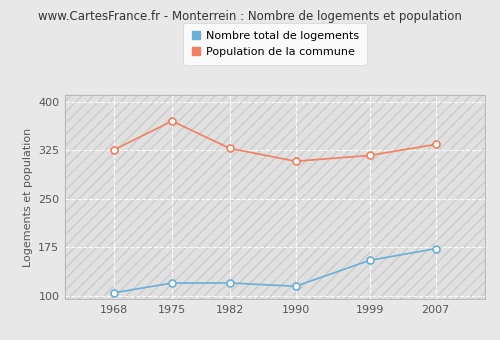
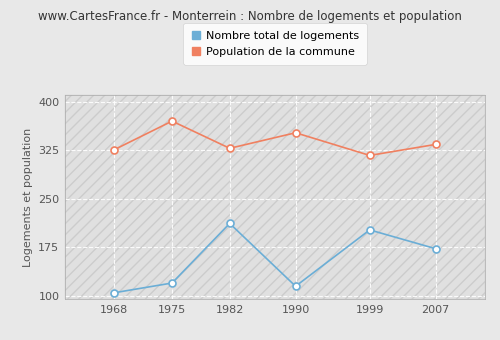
Nombre total de logements/1982: 120 -> 212
Population de la commune/1990: 308 -> 352
Nombre total de logements/1999: 155 -> 202
